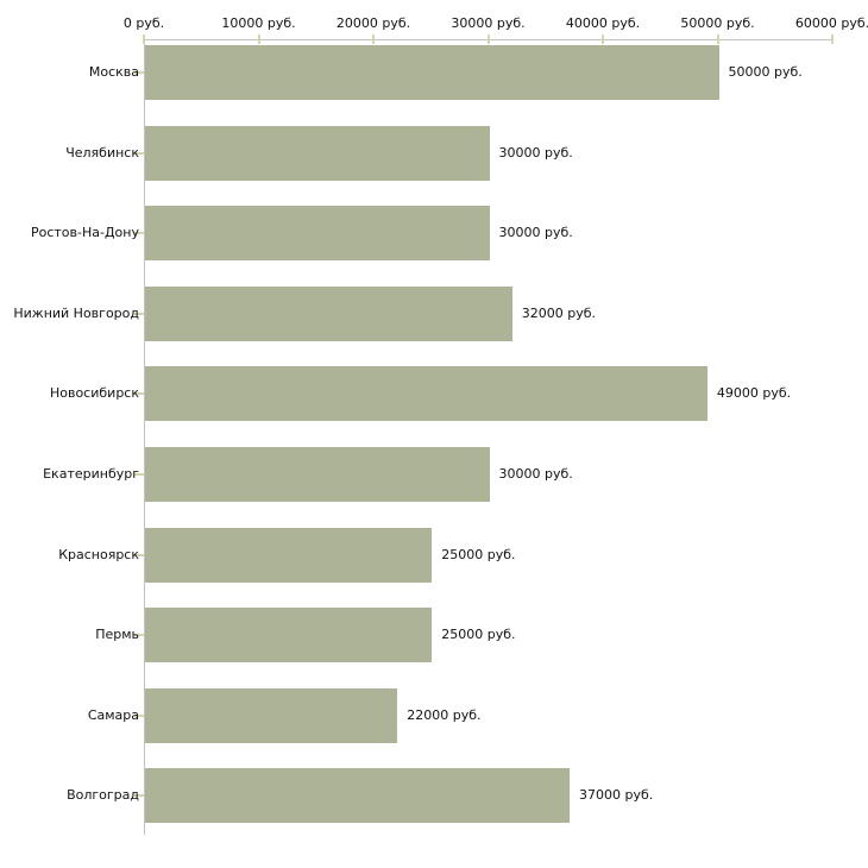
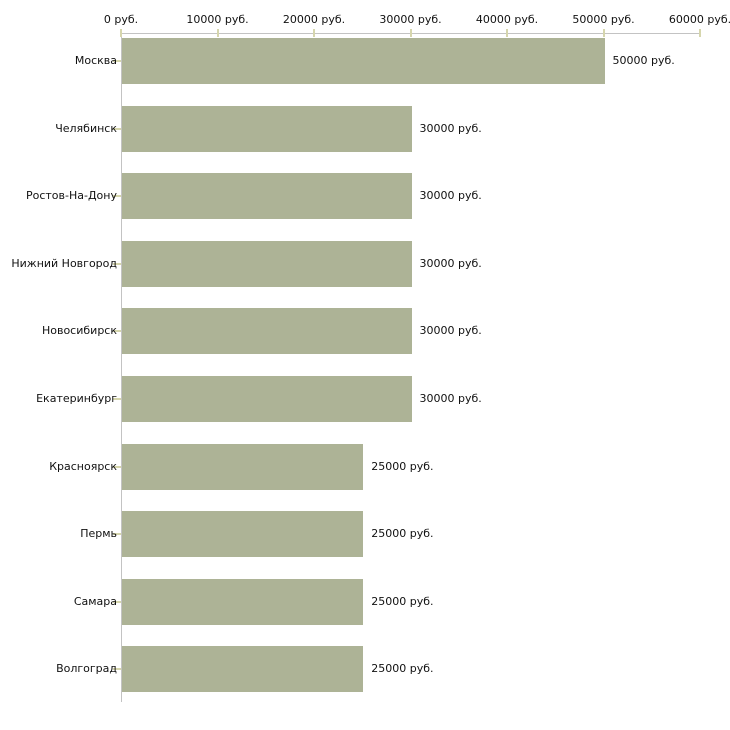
Нижний Новгород: 32000 -> 30000
Новосибирск: 49000 -> 30000
Самара: 22000 -> 25000
Волгоград: 37000 -> 25000
